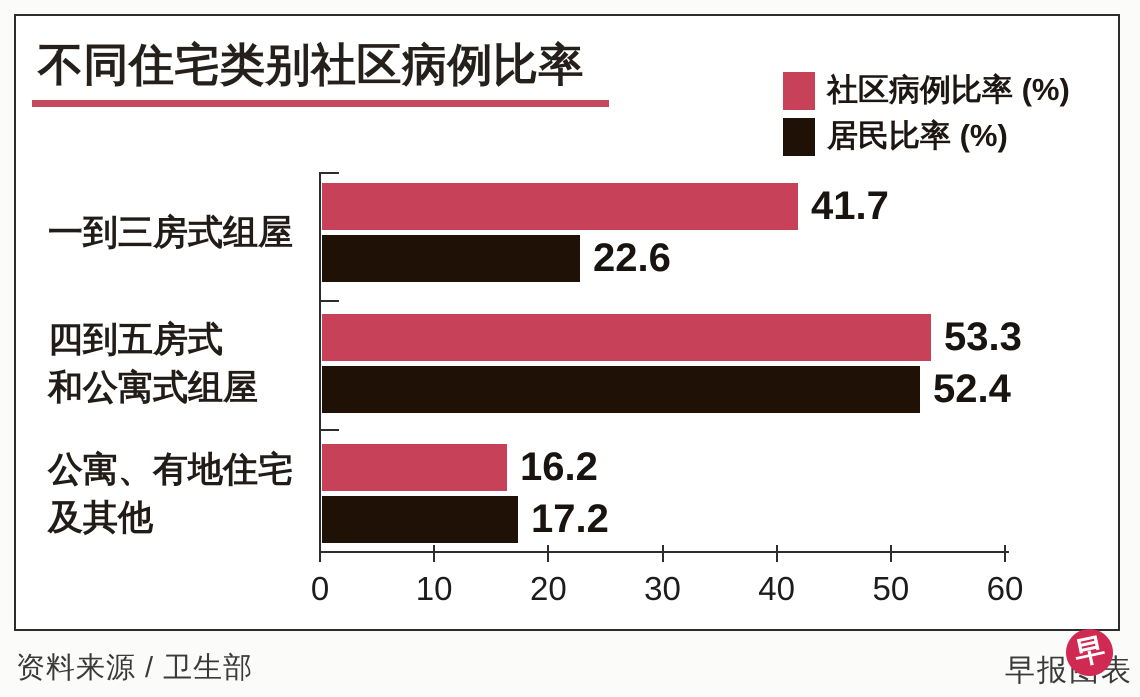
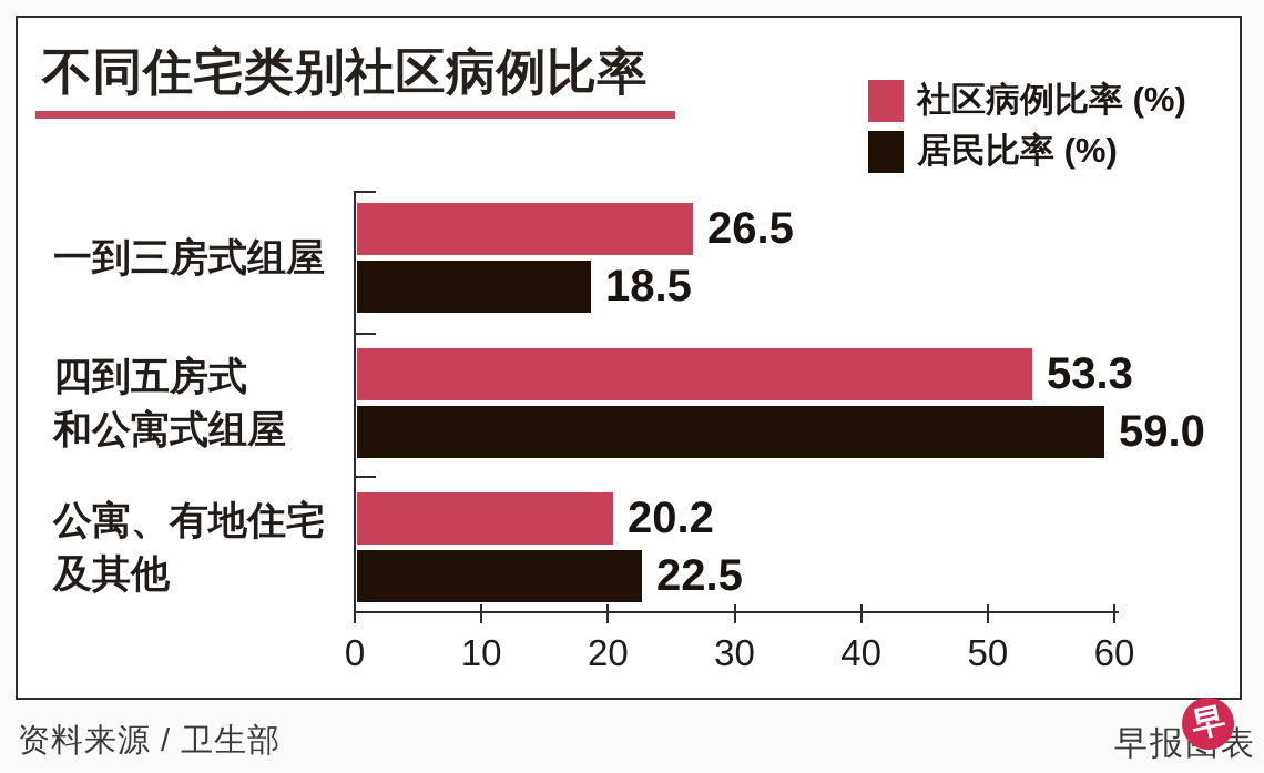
社区病例比率 (%)/一到三房式组屋: 41.7 -> 26.5
居民比率 (%)/一到三房式组屋: 22.6 -> 18.5
居民比率 (%)/四到五房式 和公寓式组屋: 52.4 -> 59.0
社区病例比率 (%)/公寓、有地住宅 及其他: 16.2 -> 20.2
居民比率 (%)/公寓、有地住宅 及其他: 17.2 -> 22.5
